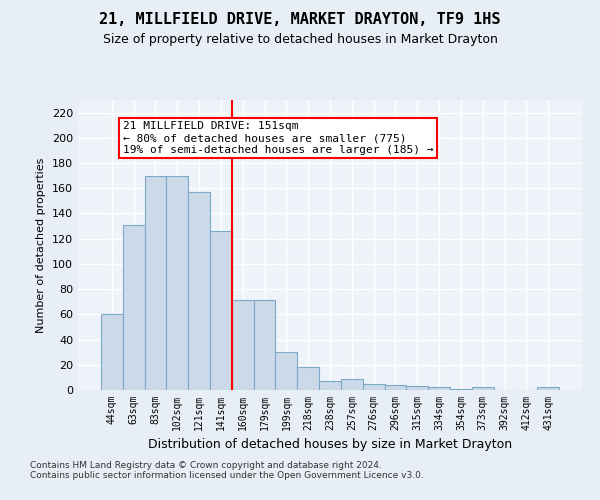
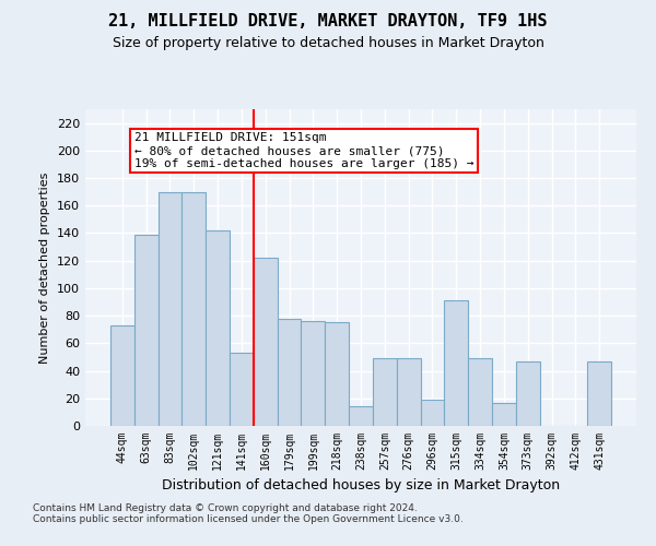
44sqm: 60 -> 73
63sqm: 131 -> 139
121sqm: 157 -> 142
141sqm: 126 -> 53
160sqm: 71 -> 122
179sqm: 71 -> 78
199sqm: 30 -> 76
218sqm: 18 -> 75
238sqm: 7 -> 14
257sqm: 9 -> 49
276sqm: 5 -> 49
296sqm: 4 -> 19
315sqm: 3 -> 91
334sqm: 2 -> 49
354sqm: 1 -> 17
373sqm: 2 -> 47
431sqm: 2 -> 47
